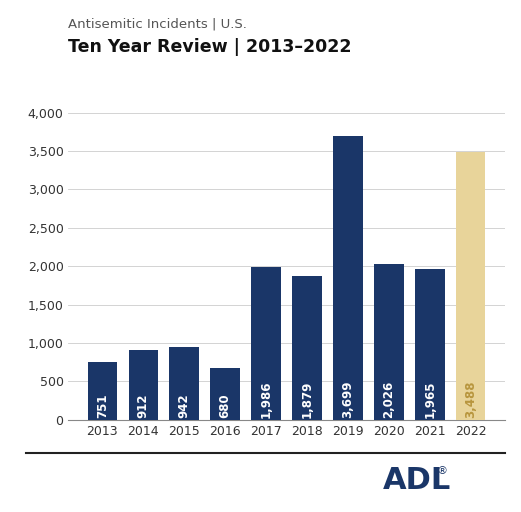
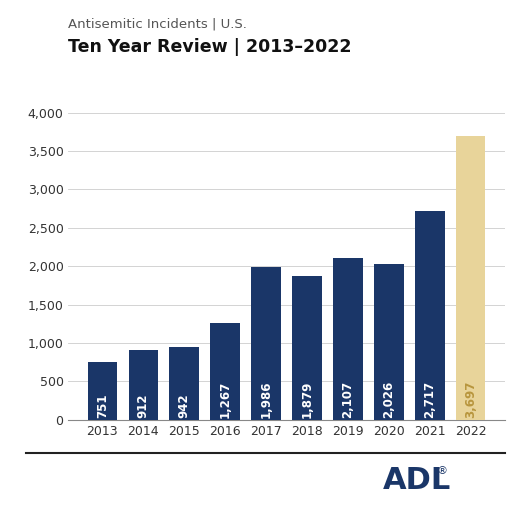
2016: 680 -> 1,267
2019: 3,699 -> 2,107
2021: 1,965 -> 2,717
2022: 3,488 -> 3,697
